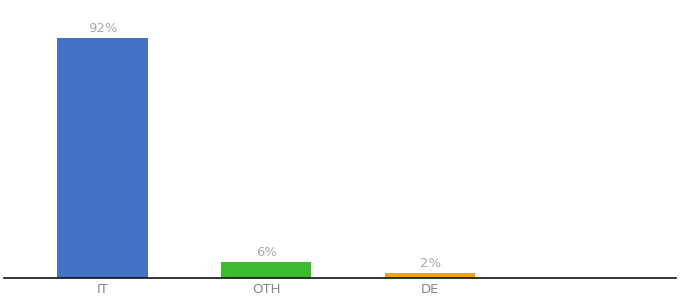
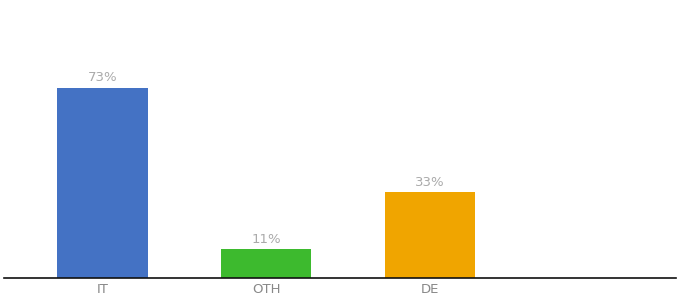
IT: 92% -> 73%
OTH: 6% -> 11%
DE: 2% -> 33%
